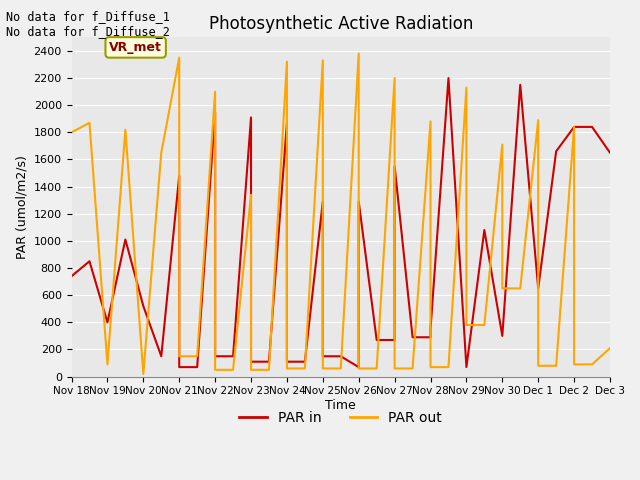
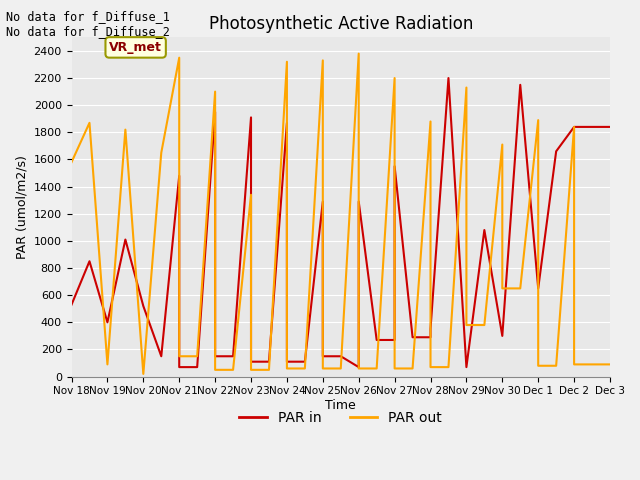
PAR in/Nov 18: 740 -> 530
PAR out/Nov 18: 1800 -> 1580
PAR in/Dec 3: 1650 -> 1840
PAR out/Dec 3: 210 -> 90
